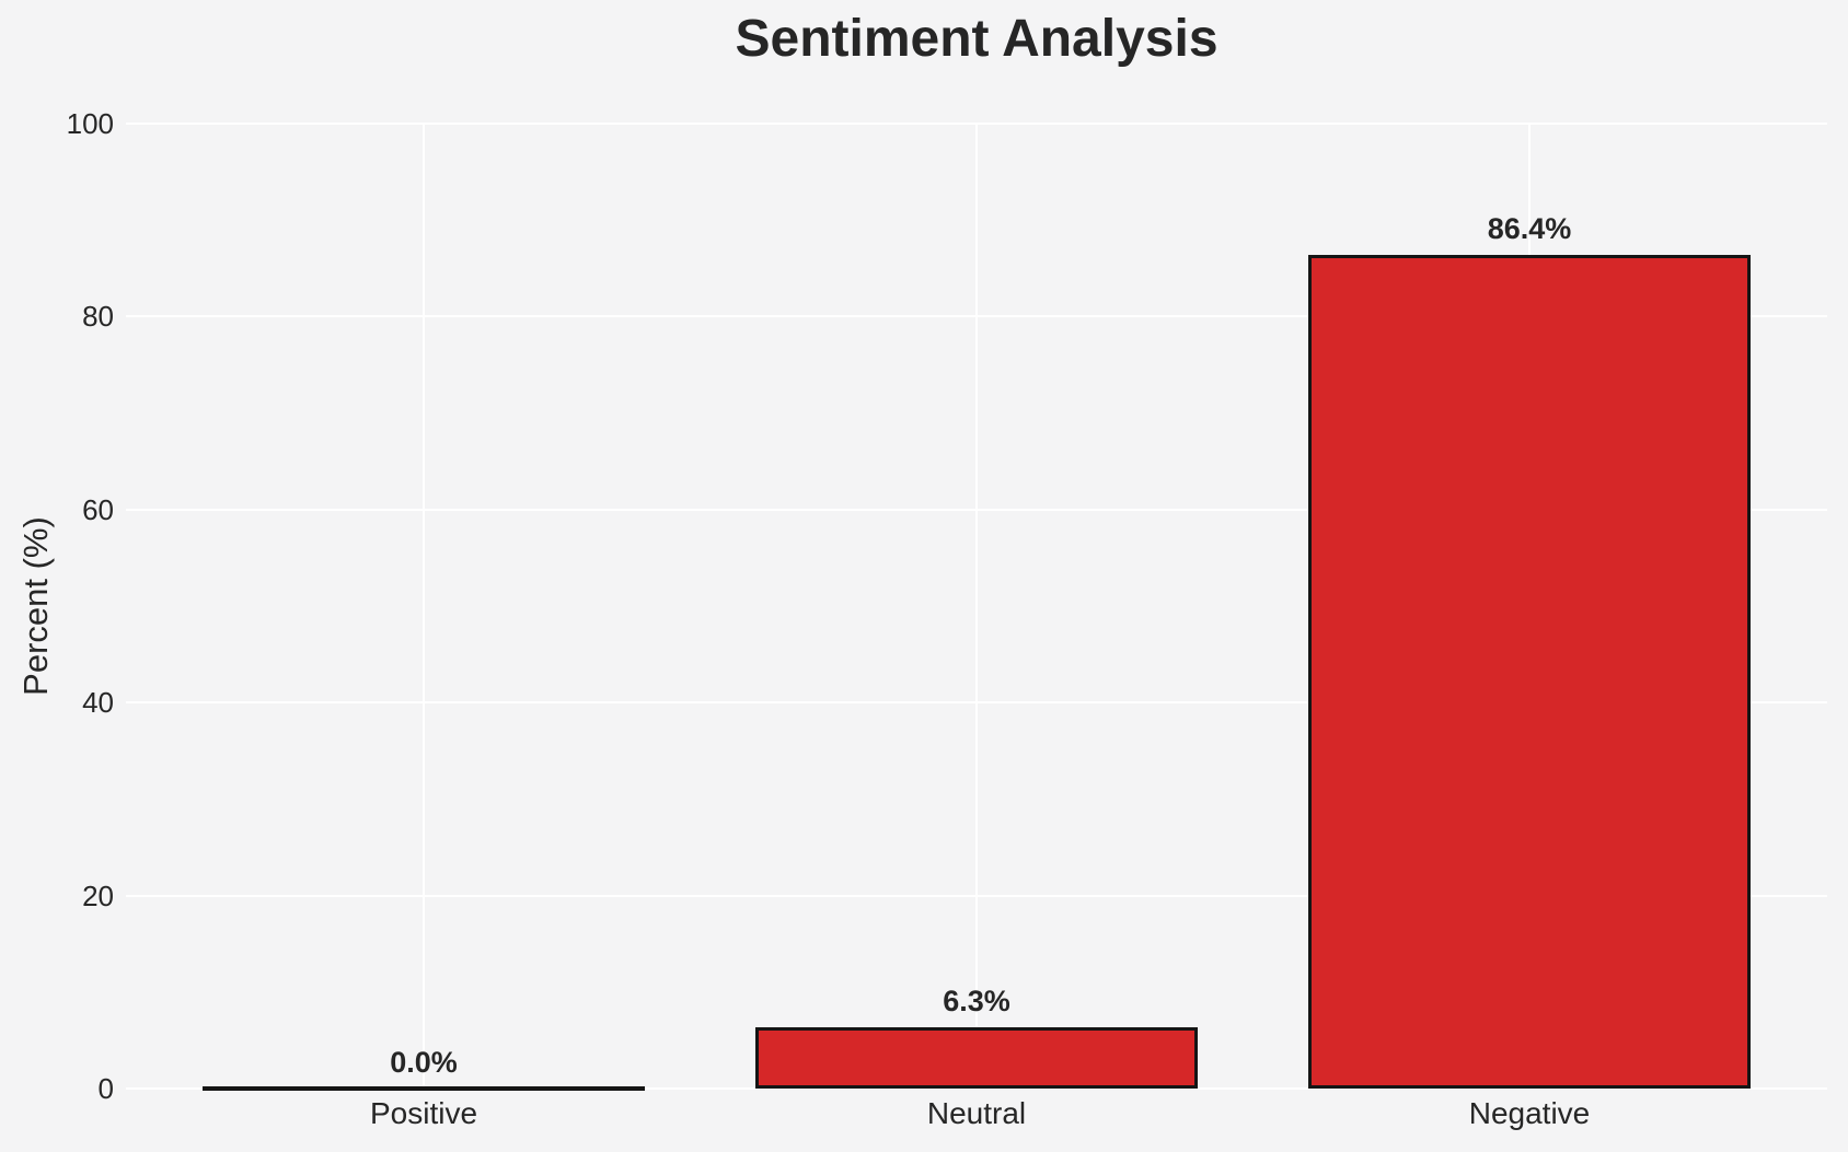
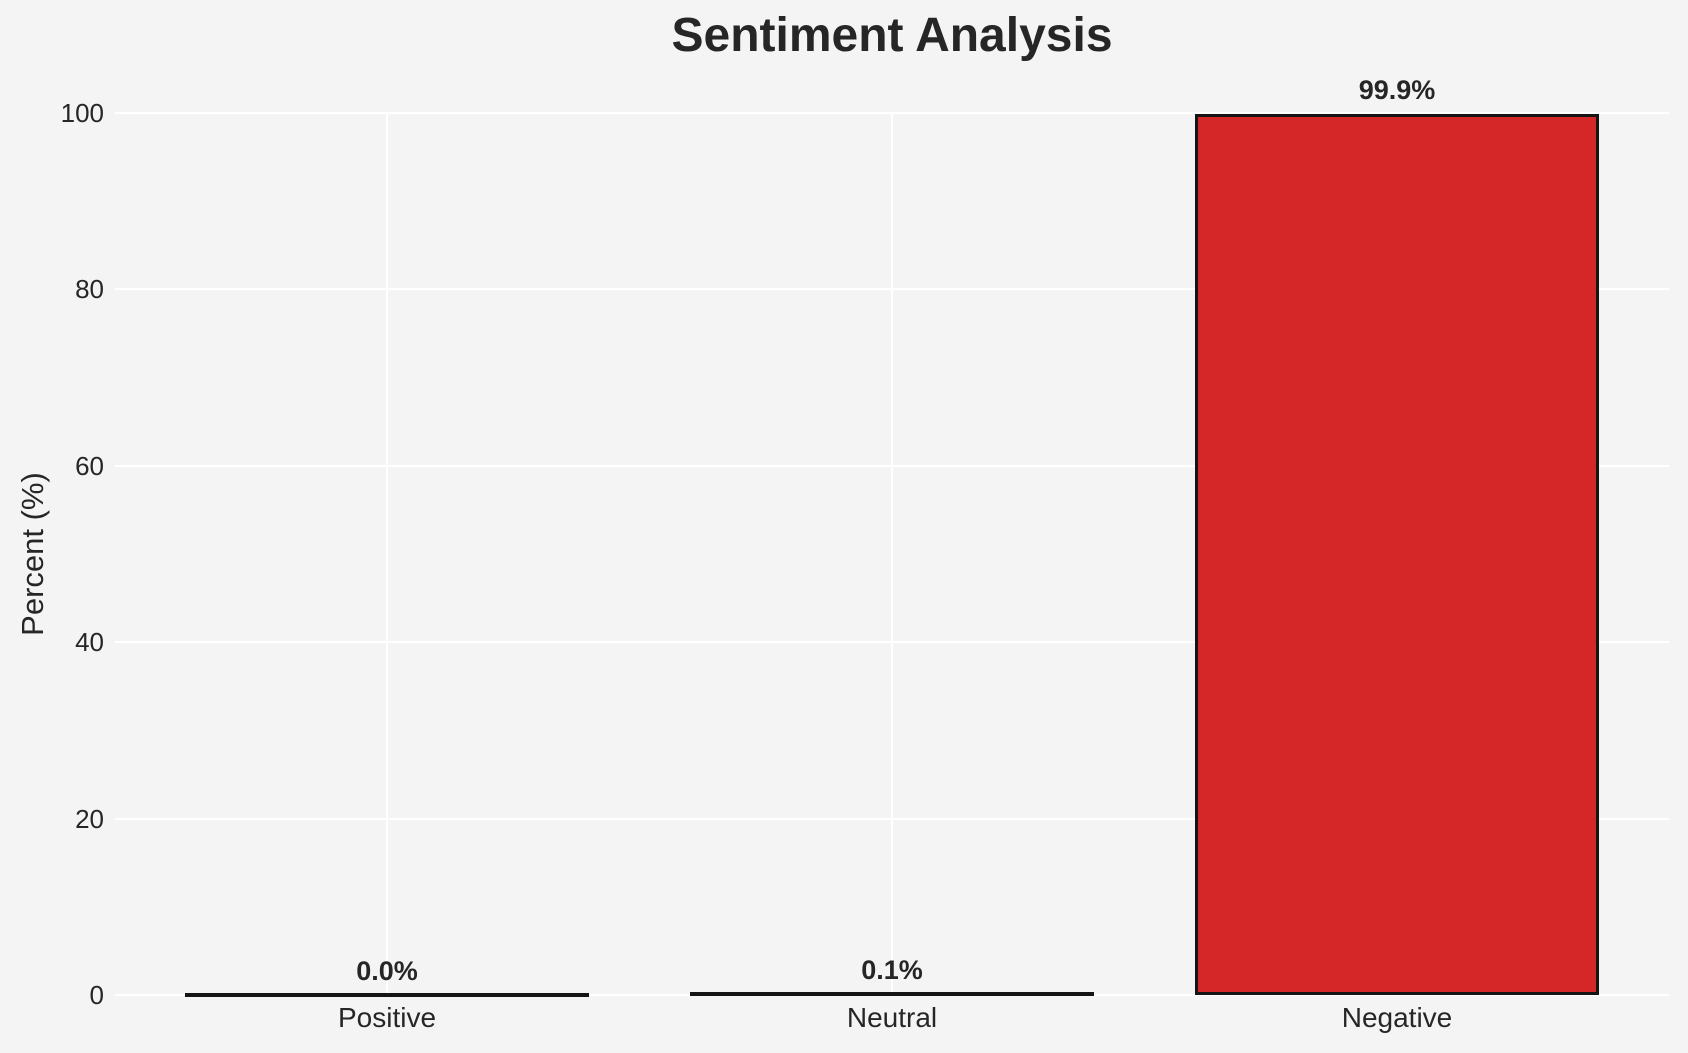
Neutral: 6.3% -> 0.1%
Negative: 86.4% -> 99.9%
